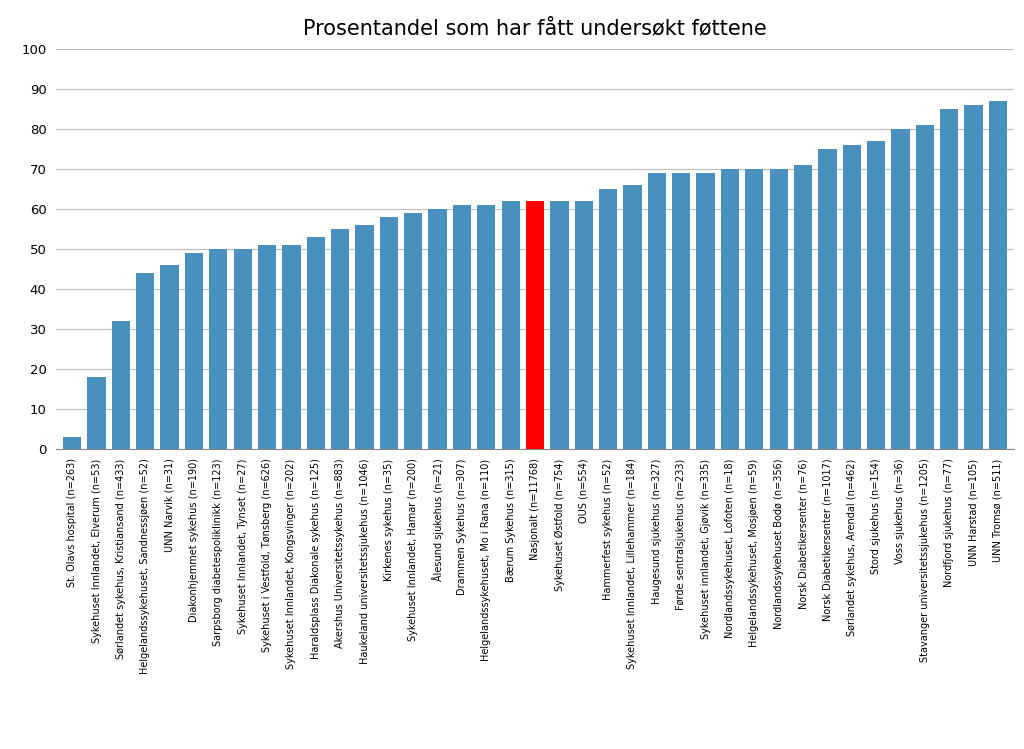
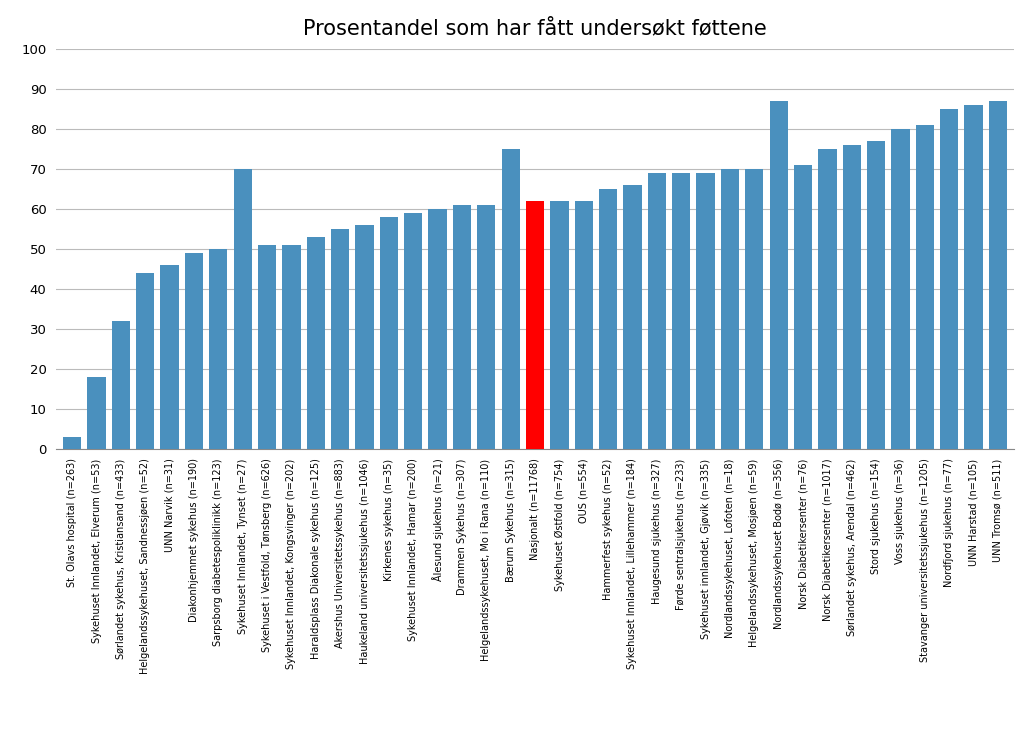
Sykehuset Innlandet, Tynset (n=27): 50 -> 70
Bærum Sykehus (n=315): 62 -> 75
Nordlandssykehuset Bodø (n=356): 70 -> 87
